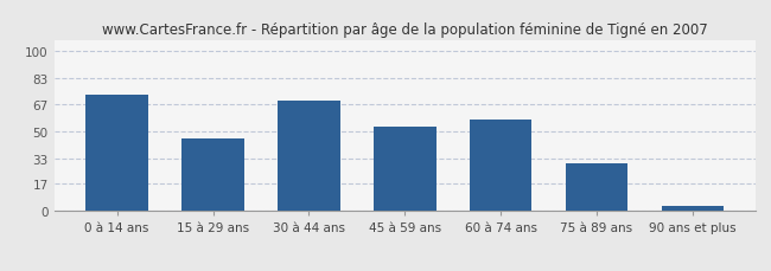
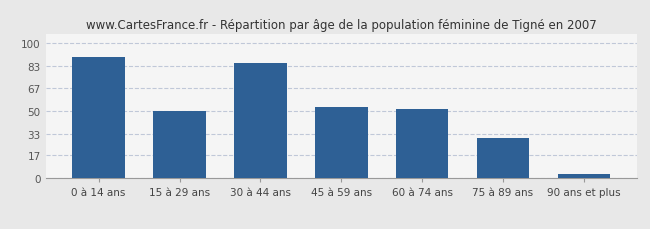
0 à 14 ans: 73 -> 90
15 à 29 ans: 45 -> 50
30 à 44 ans: 69 -> 85
60 à 74 ans: 57 -> 51
